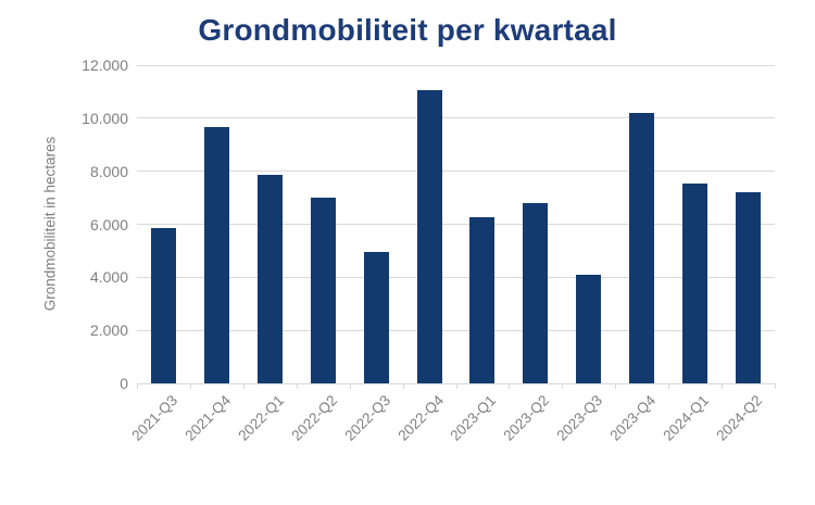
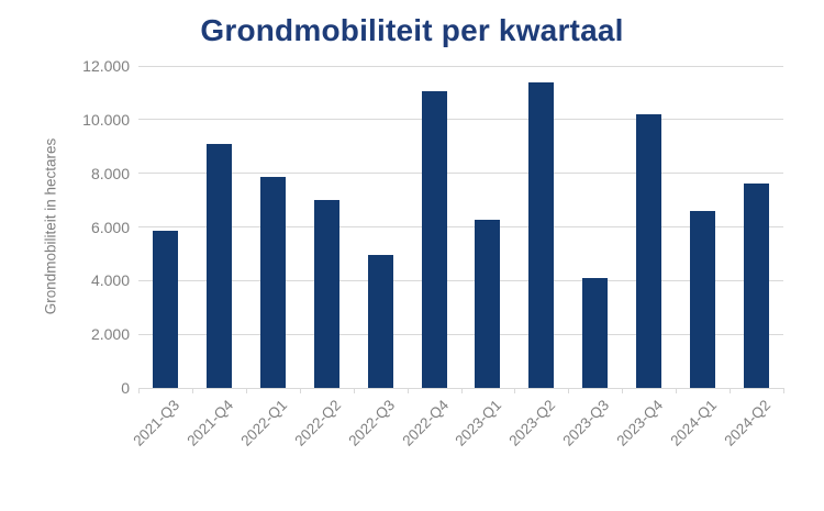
2021-Q4: 9600 -> 9100
2023-Q2: 6800 -> 11400
2024-Q1: 7600 -> 6600
2024-Q2: 7200 -> 7600
